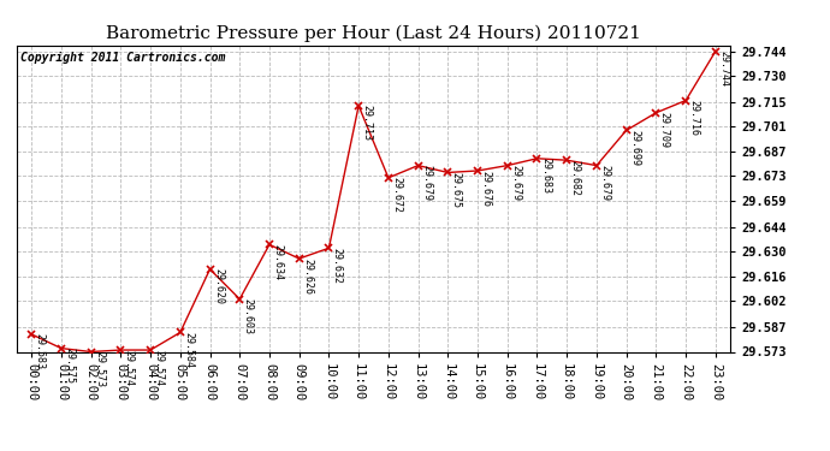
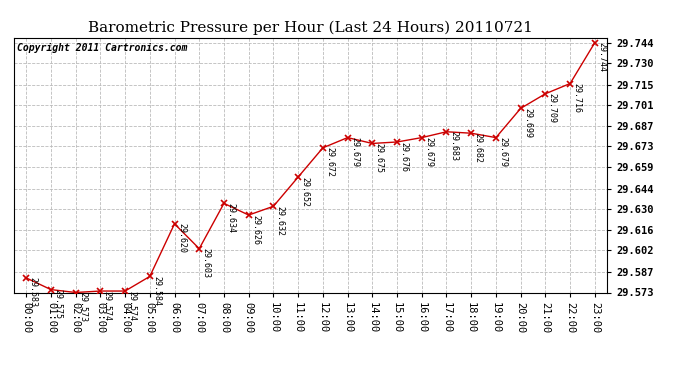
11:00: 29.713 -> 29.652
